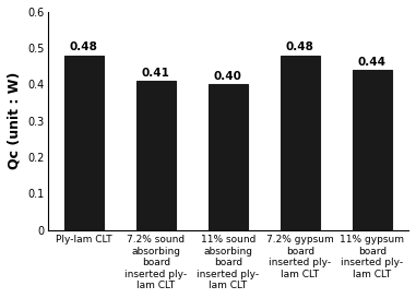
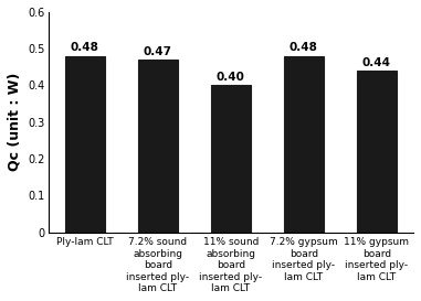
7.2% sound absorbing board inserted ply- lam CLT: 0.41 -> 0.47
